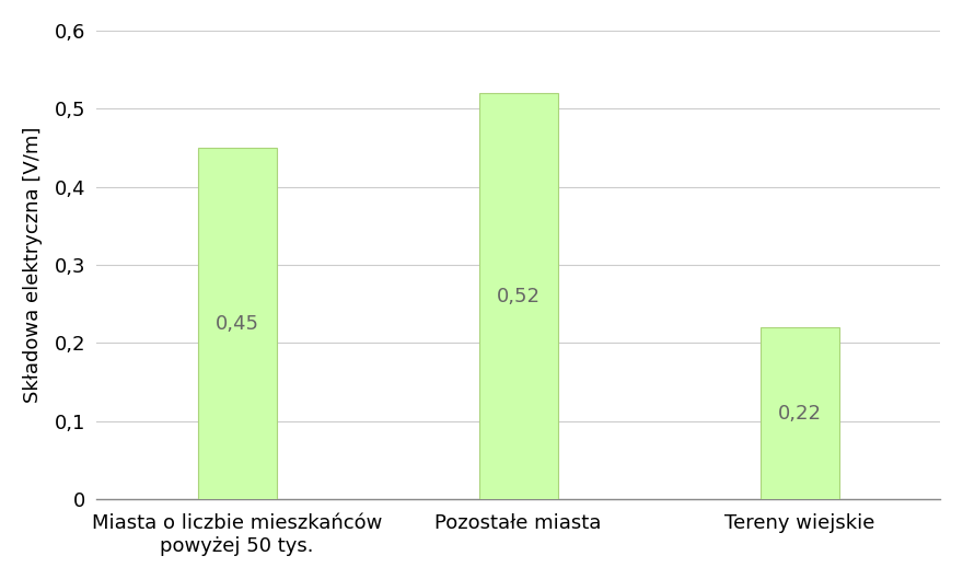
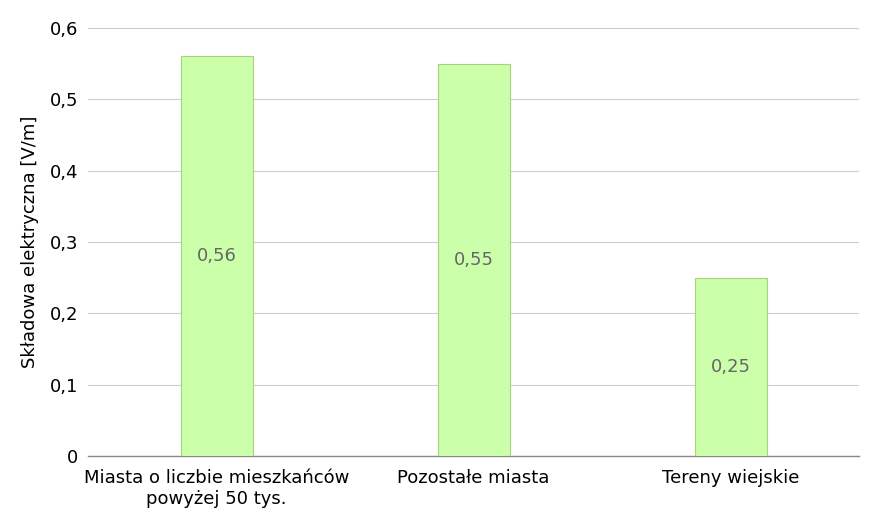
Miasta o liczbie mieszkańców powyżej 50 tys.: 0,45 -> 0,56
Pozostałe miasta: 0,52 -> 0,55
Tereny wiejskie: 0,22 -> 0,25
